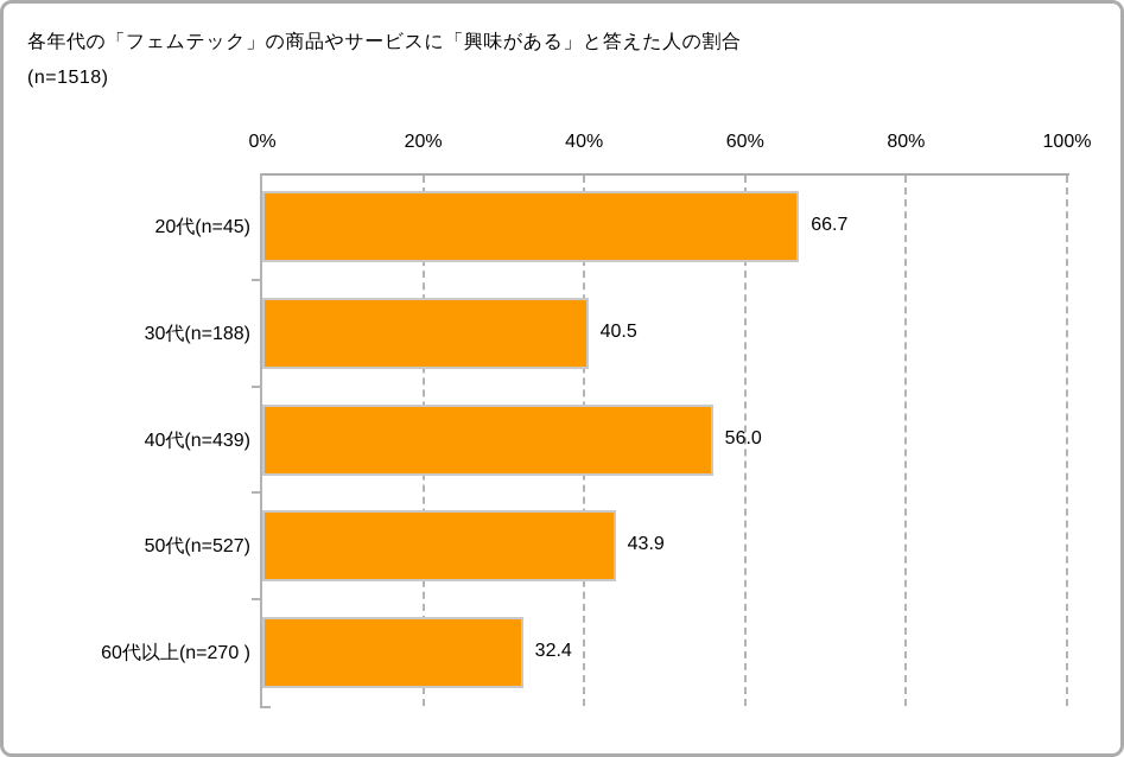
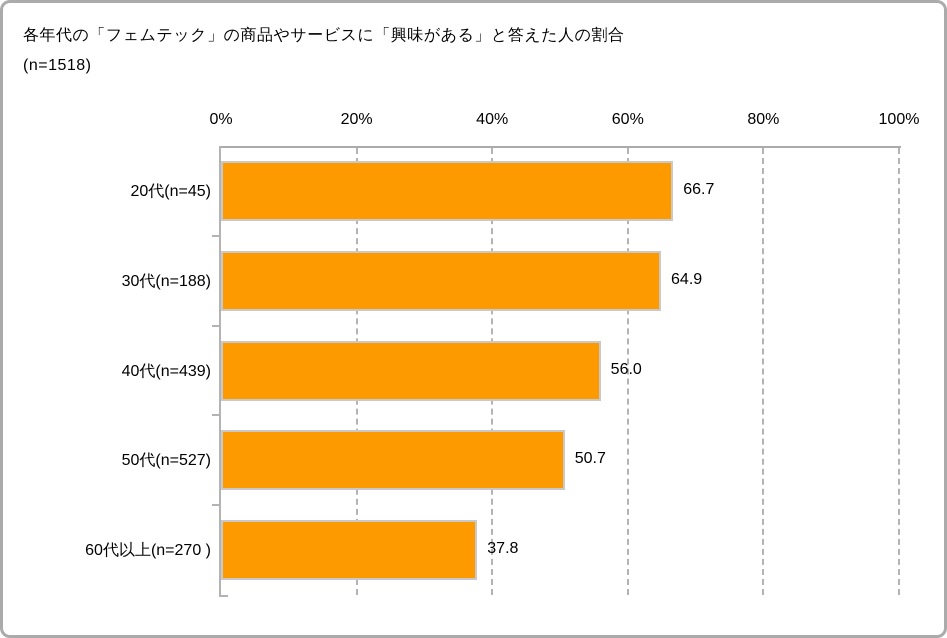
30代(n=188): 40.5 -> 64.9
50代(n=527): 43.9 -> 50.7
60代以上(n=270 ): 32.4 -> 37.8
